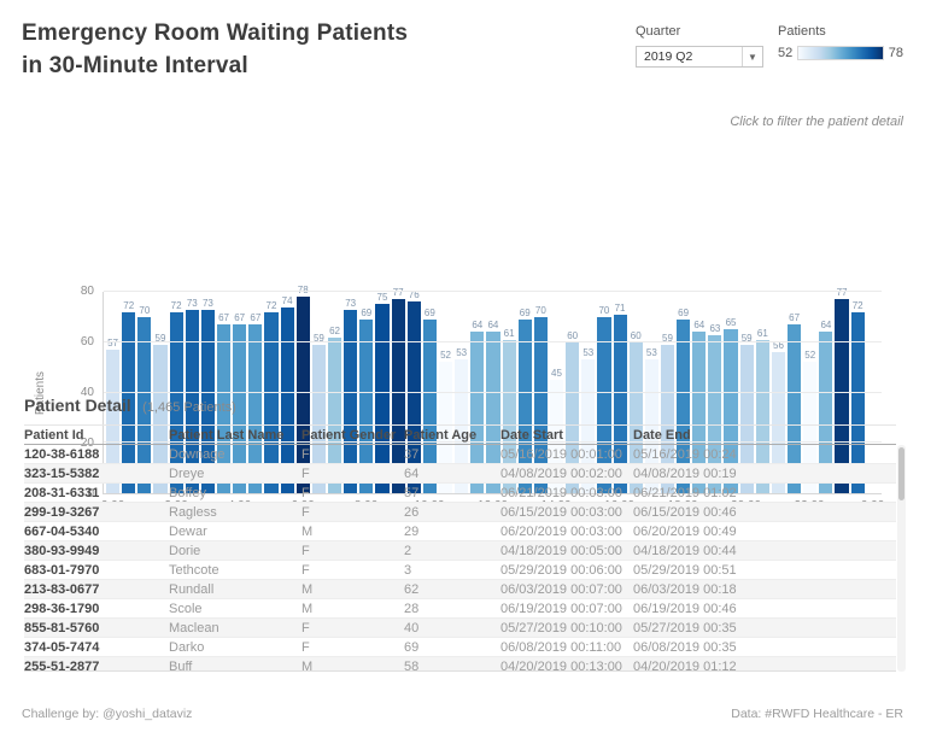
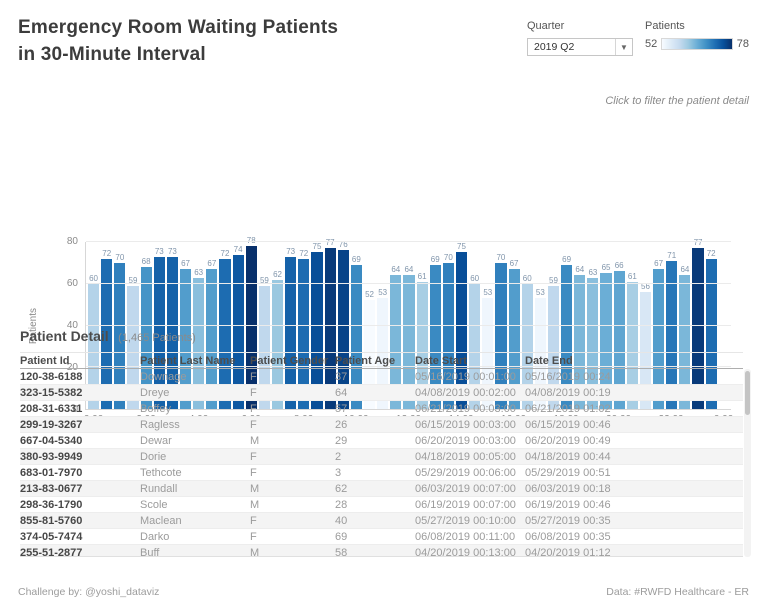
0:00: 57 -> 60
2:00: 72 -> 68
4:00: 67 -> 63
8:00: 69 -> 72
14:00: 45 -> 75
16:00: 71 -> 67
20:00: 59 -> 66
22:00: 52 -> 71
